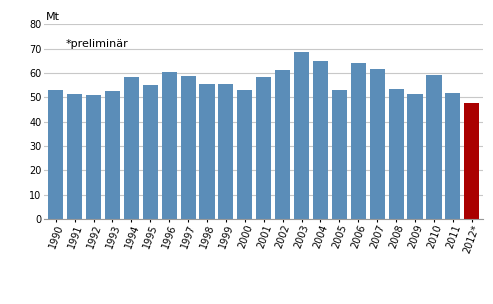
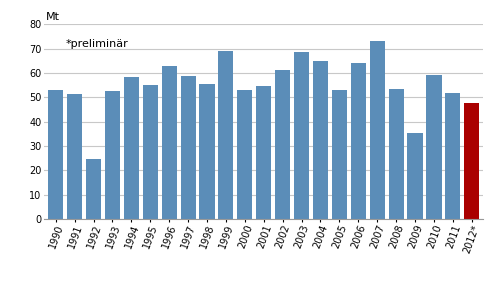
1992: 50.8 -> 24.5
1996: 60.3 -> 63.0
1999: 55.3 -> 69.0
2001: 58.5 -> 54.5
2007: 61.8 -> 73.0
2009: 51.3 -> 35.5
